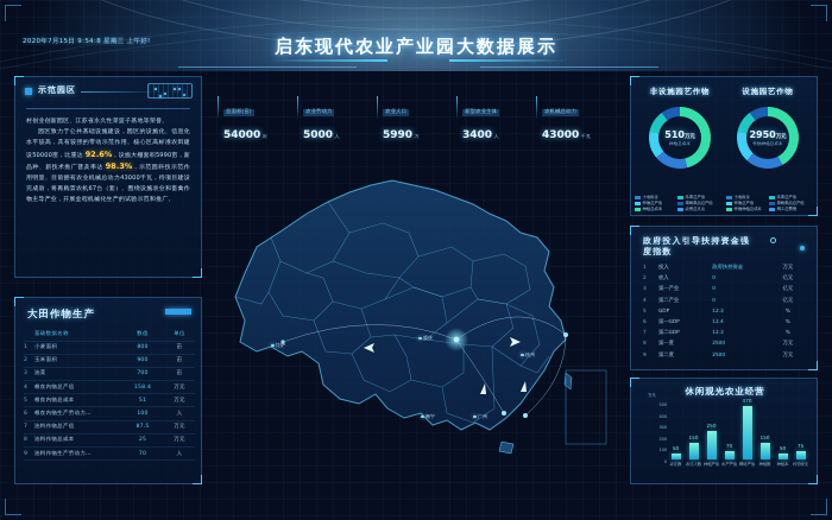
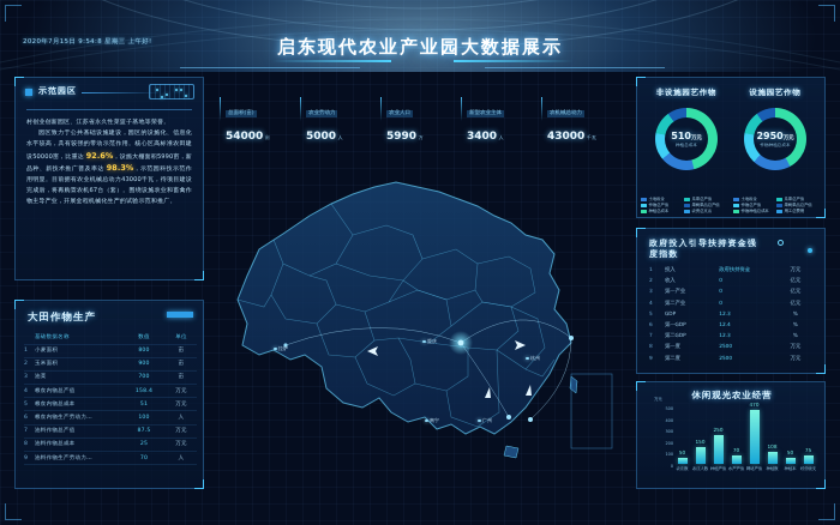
种植数: 150 -> 108
